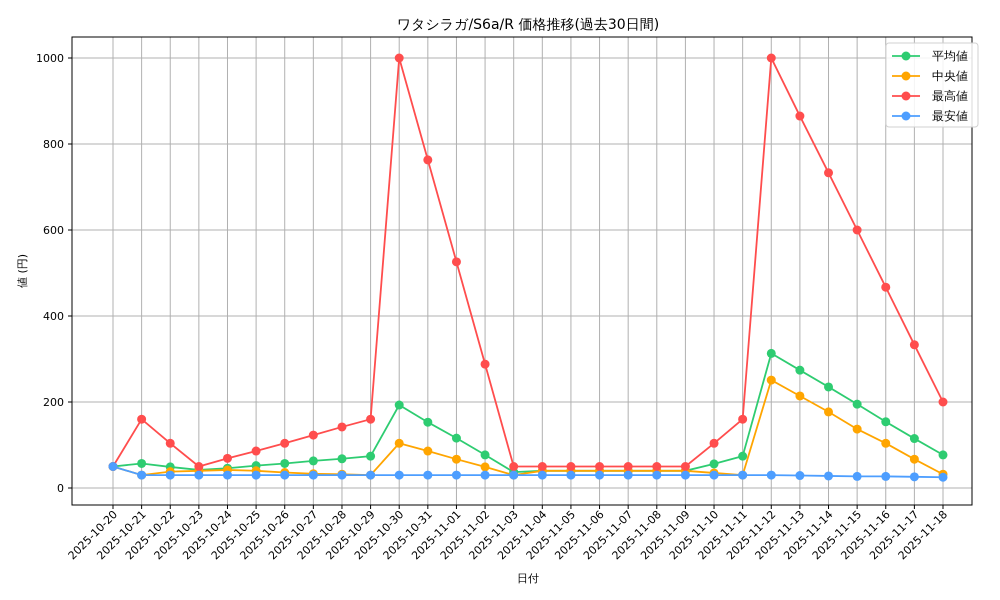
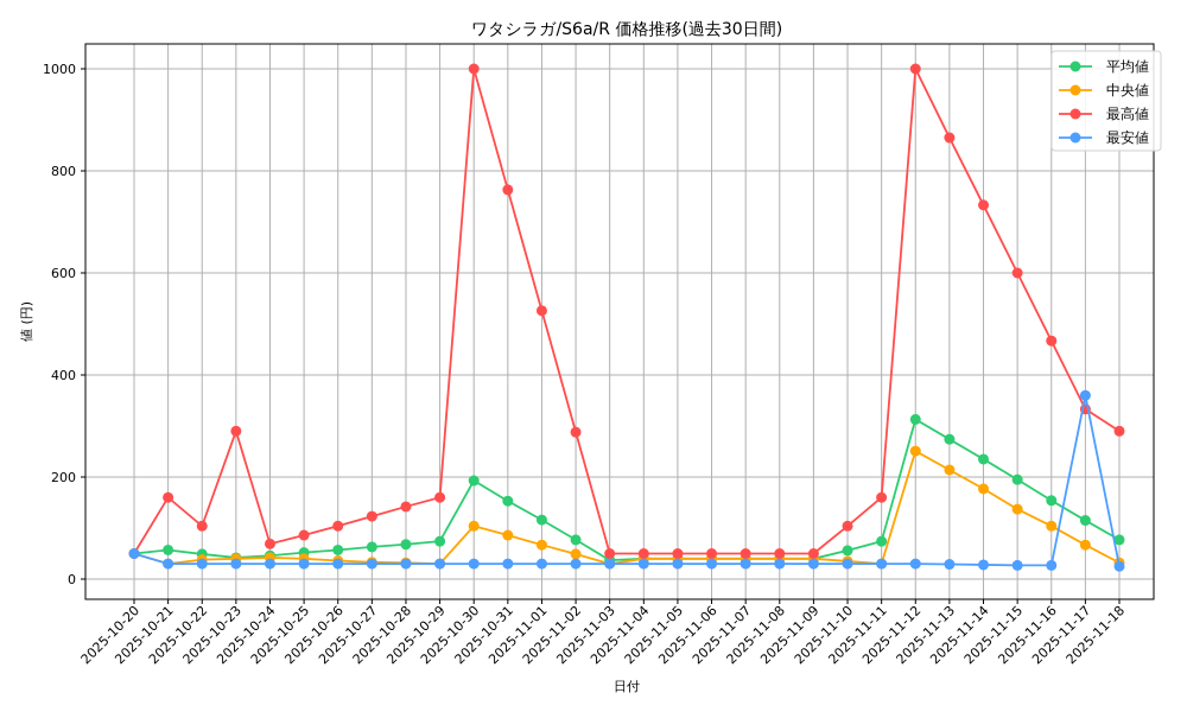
最高値/2025-10-23: 50 -> 290
最安値/2025-11-17: 30 -> 360
最高値/2025-11-18: 200 -> 290
